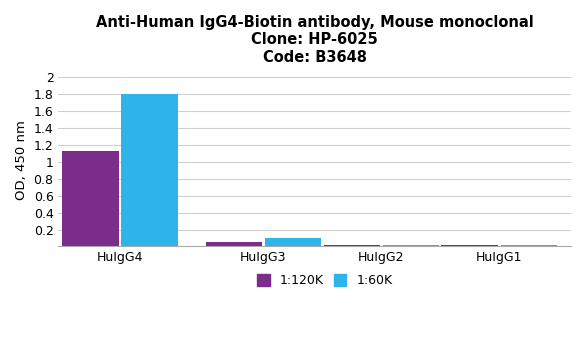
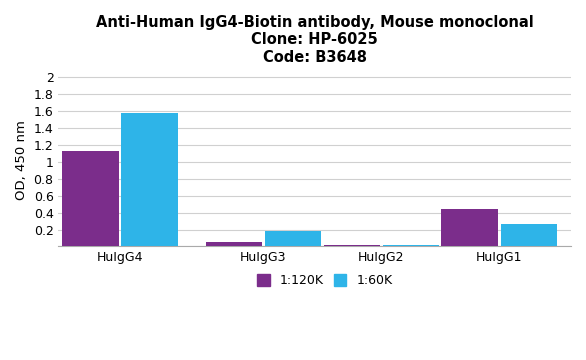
1:60K/HuIgG4: 1.80 -> 1.58
1:60K/HuIgG3: 0.10 -> 0.18
1:120K/HuIgG1: 0.02 -> 0.44
1:60K/HuIgG1: 0.02 -> 0.26
